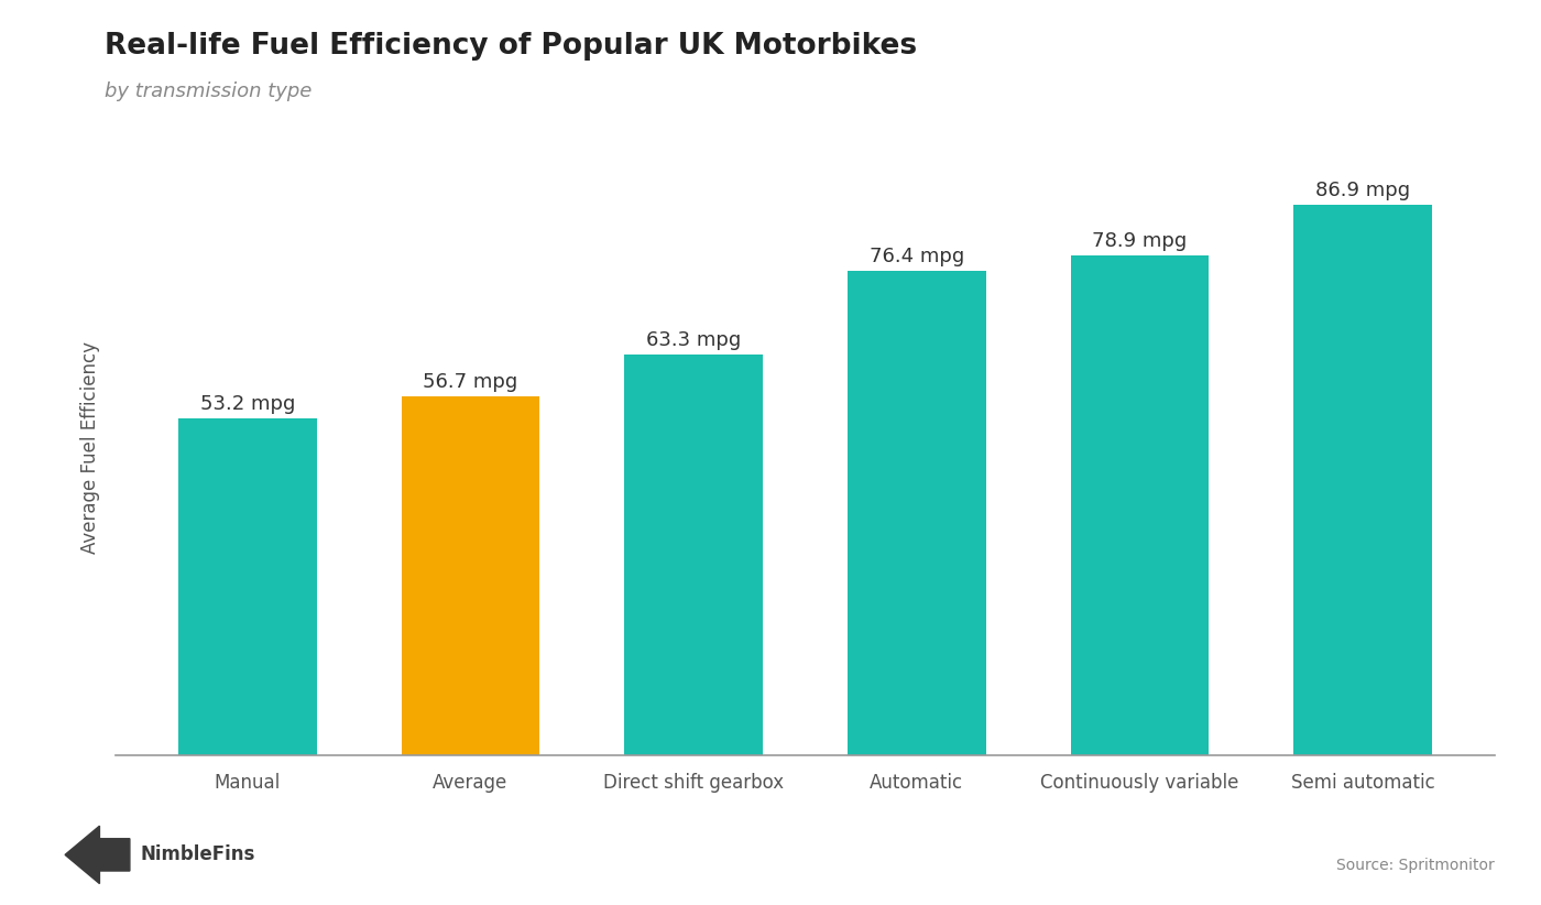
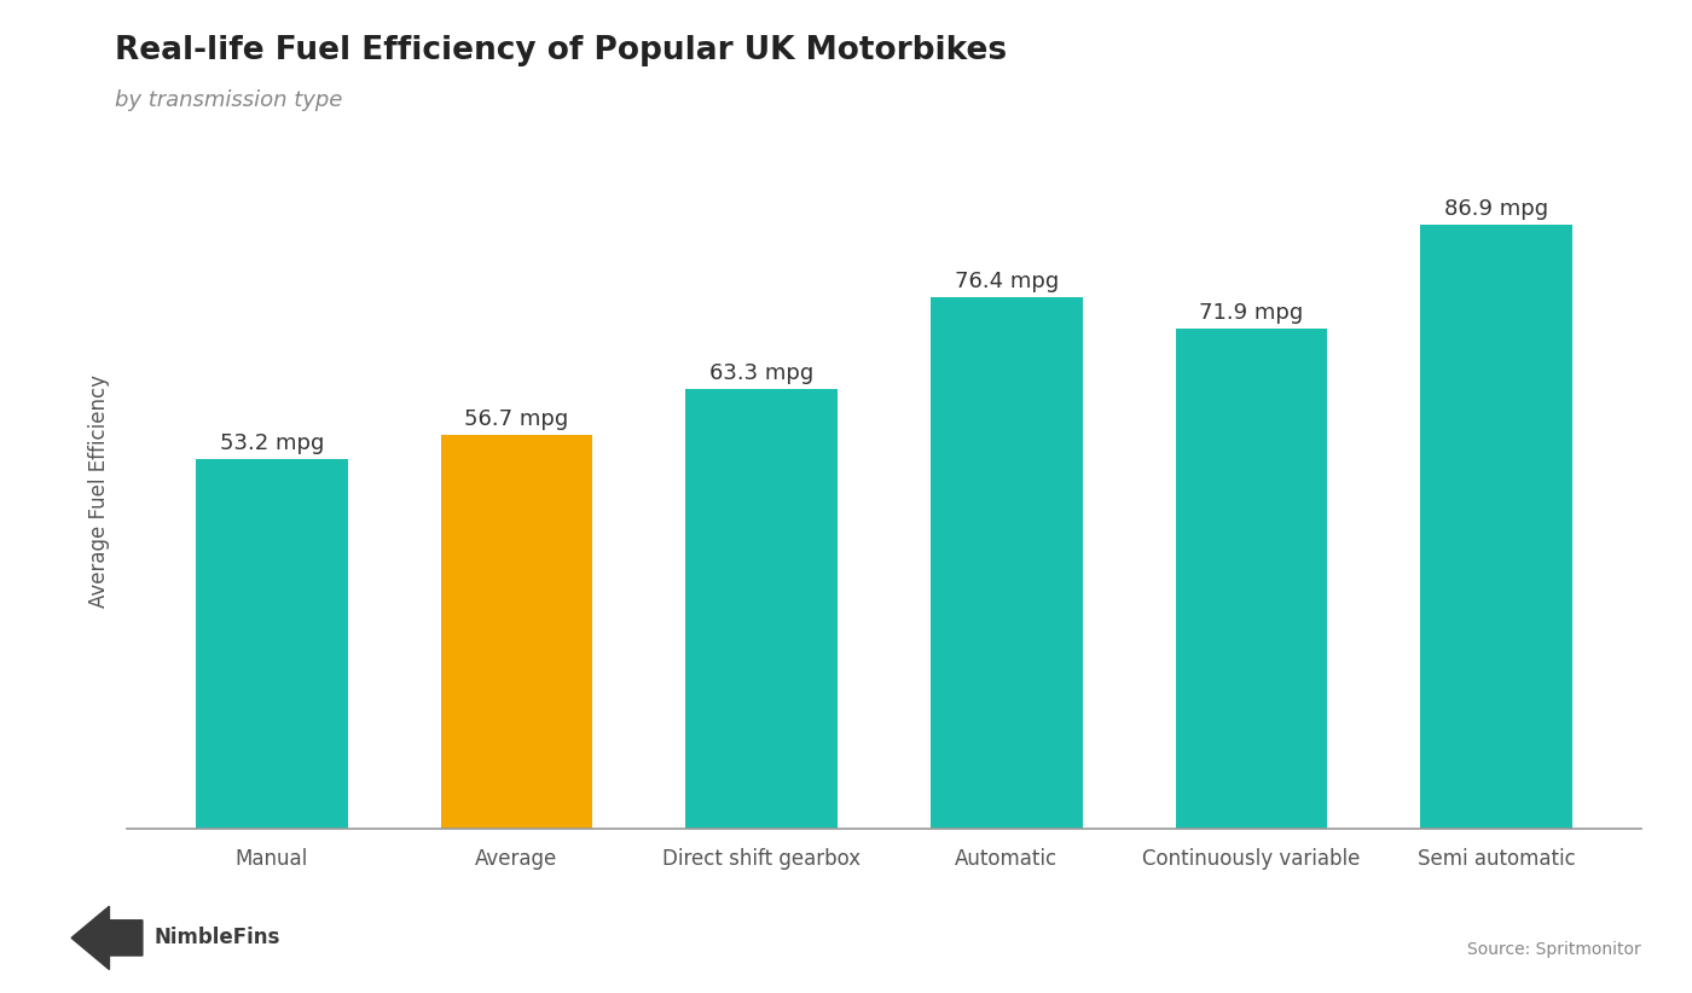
Continuously variable: 78.9 -> 71.9
